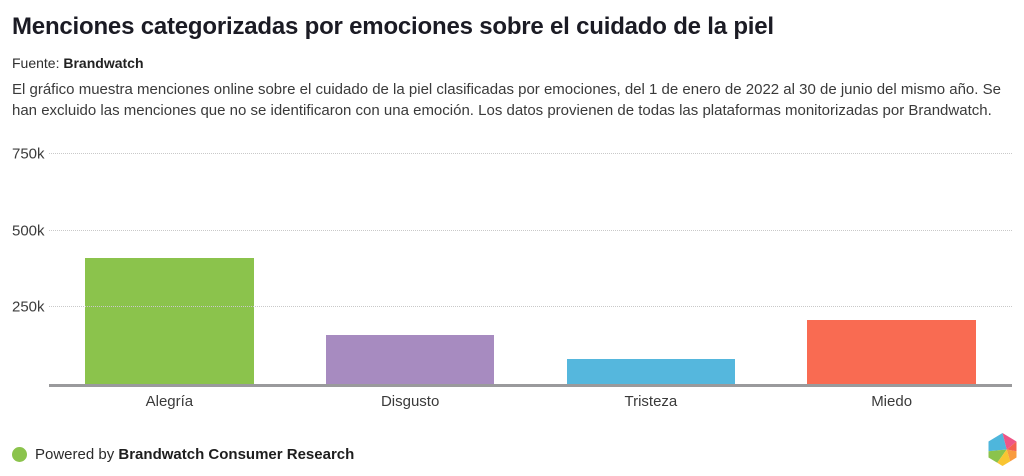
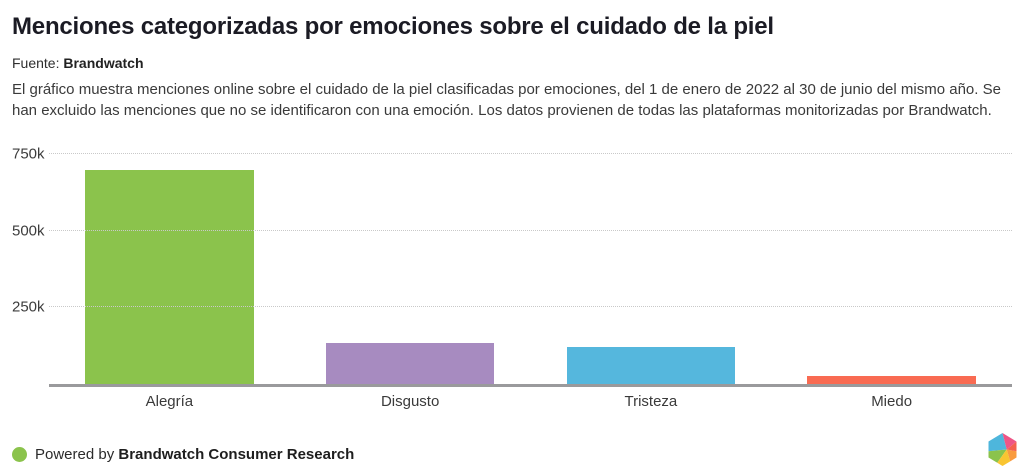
Alegría: 410k -> 700k
Disgusto: 160k -> 130k
Tristeza: 80k -> 120k
Miedo: 210k -> 30k
